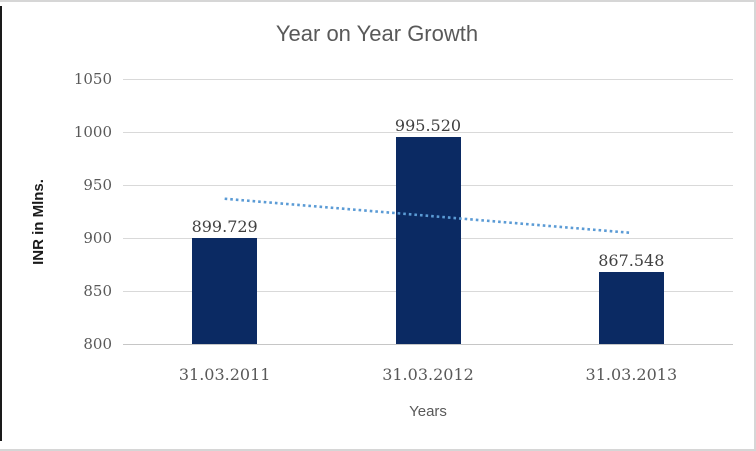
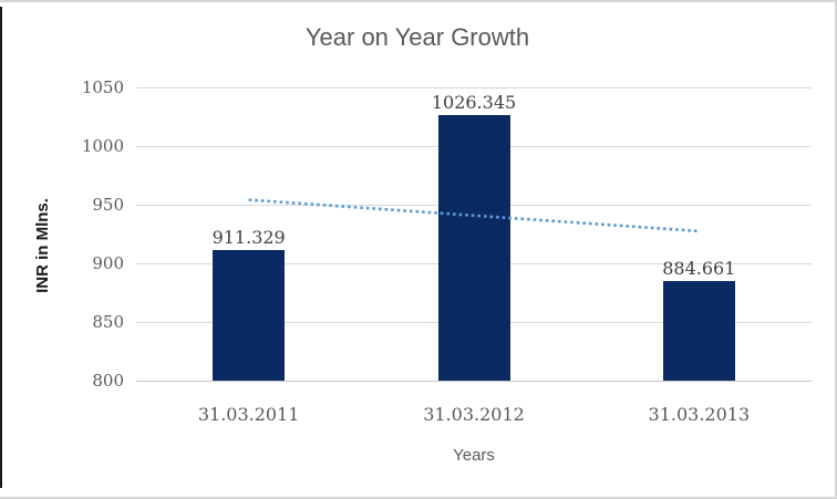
31.03.2011: 899.729 -> 911.329
31.03.2012: 995.520 -> 1026.345
31.03.2013: 867.548 -> 884.661
